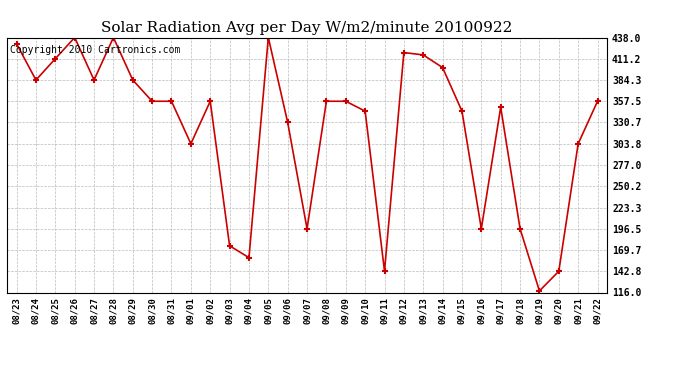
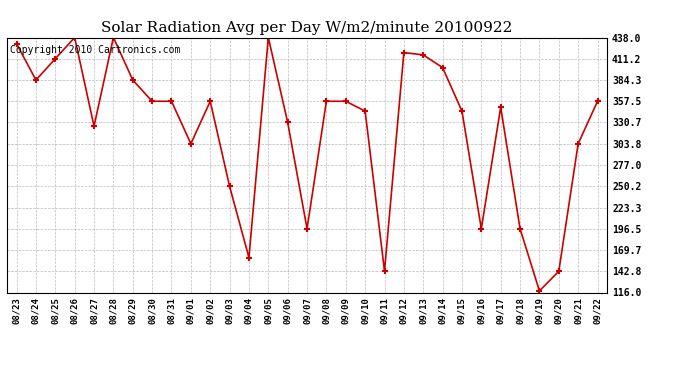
08/27: 384 -> 326
09/03: 175 -> 250
